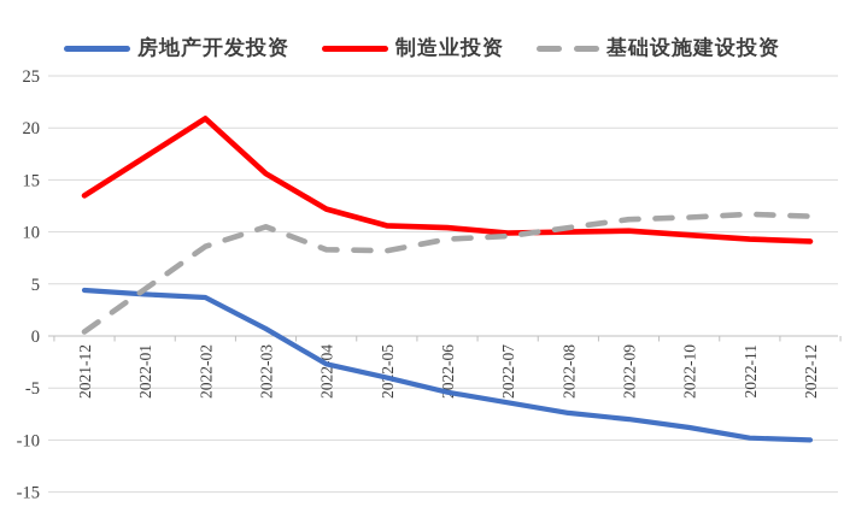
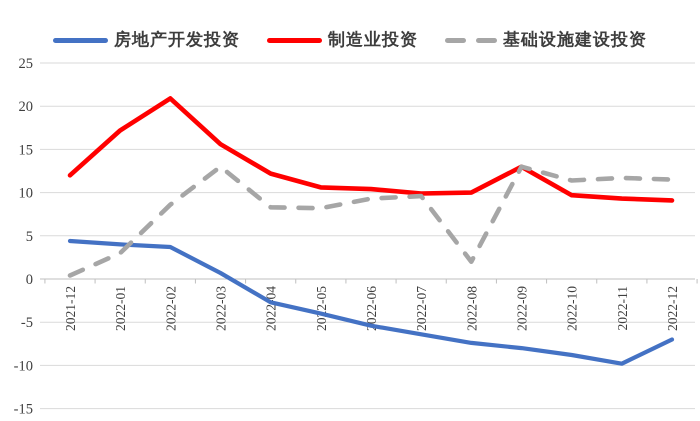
制造业投资/2021-12: 14 -> 12
基础设施建设投资/2022-01: 4 -> 3
基础设施建设投资/2022-03: 10 -> 13
基础设施建设投资/2022-08: 10 -> 2
制造业投资/2022-09: 10 -> 13
基础设施建设投资/2022-09: 11 -> 13
房地产开发投资/2022-12: -10 -> -7
